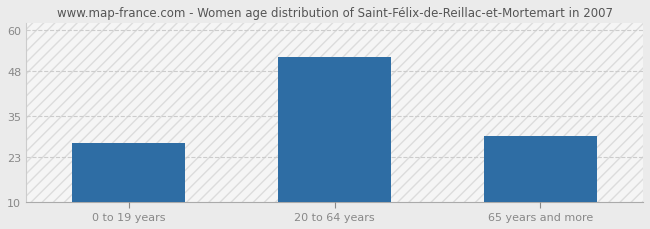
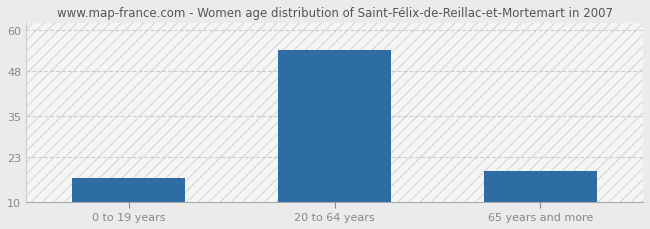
0 to 19 years: 27 -> 17
20 to 64 years: 52 -> 54
65 years and more: 29 -> 19
